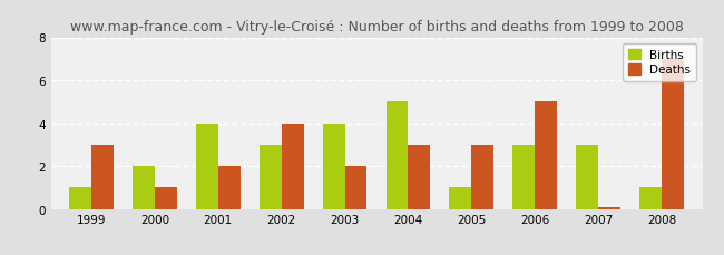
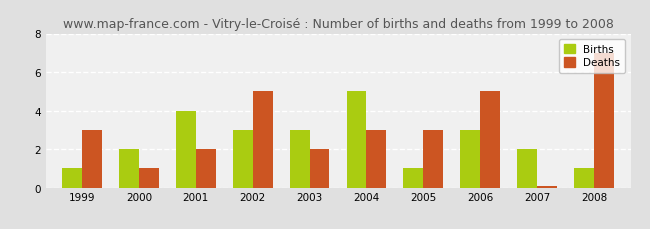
Deaths/2002: 4.0 -> 5.0
Births/2003: 4 -> 3
Births/2007: 3 -> 2
